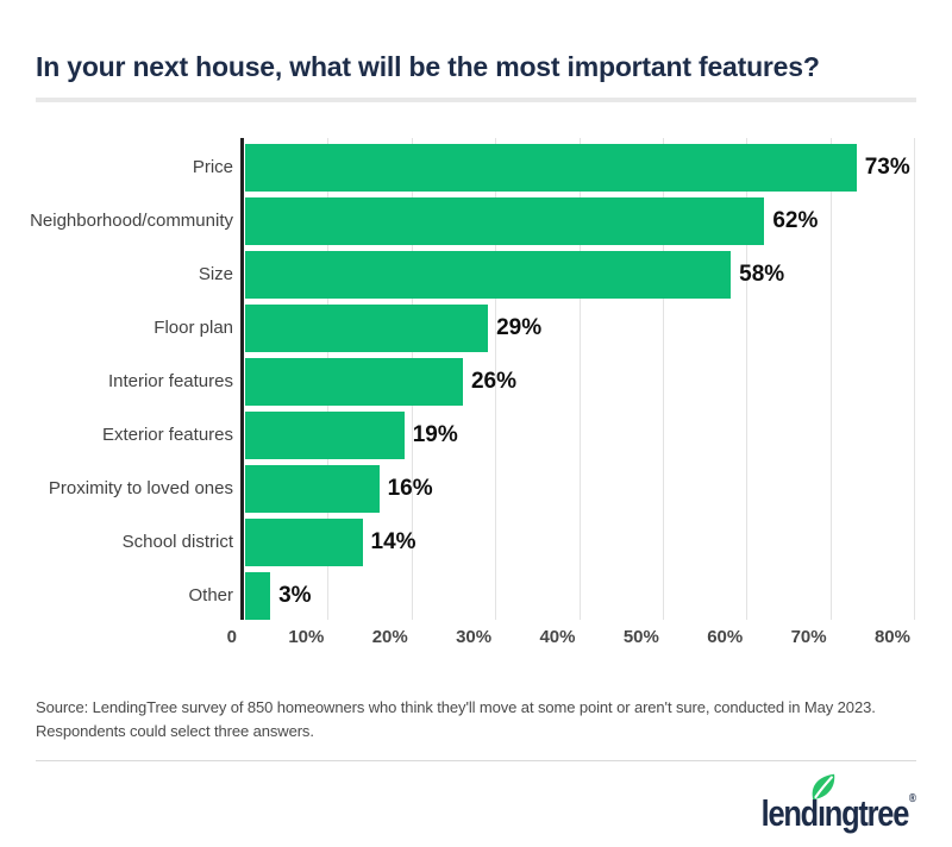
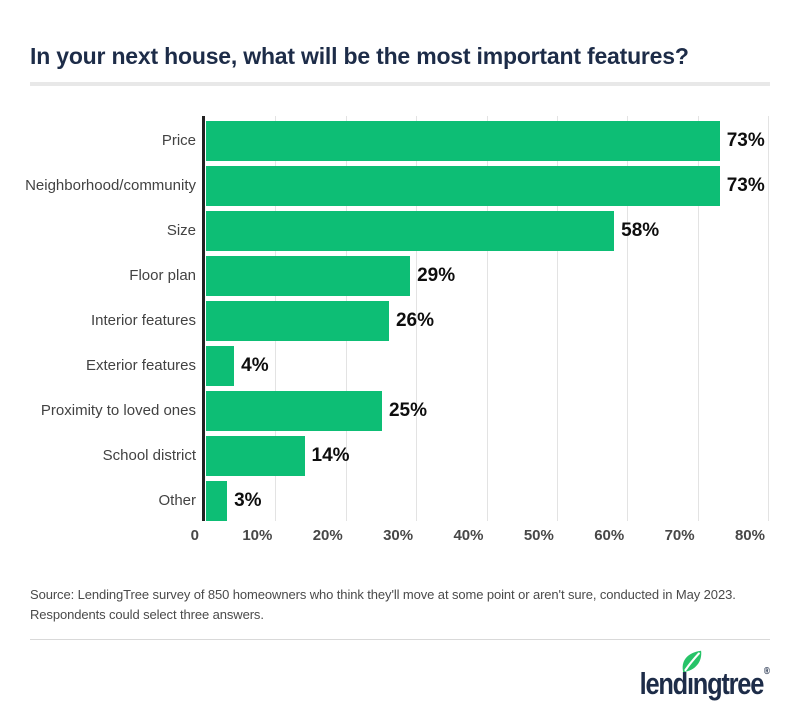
Neighborhood/community: 62% -> 73%
Exterior features: 19% -> 4%
Proximity to loved ones: 16% -> 25%
